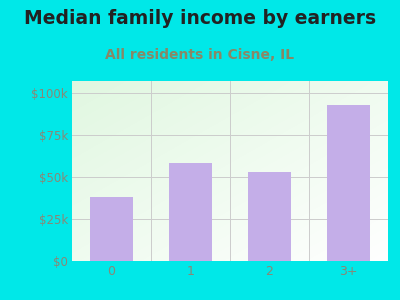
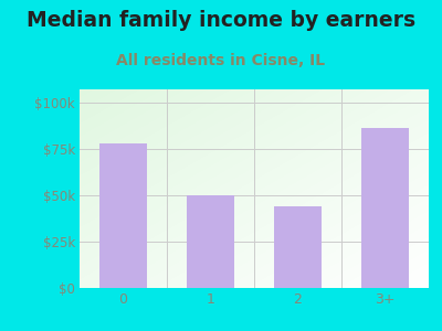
0: $38k -> $78k
1: $58k -> $50k
2: $53k -> $44k
3+: $93k -> $86k
